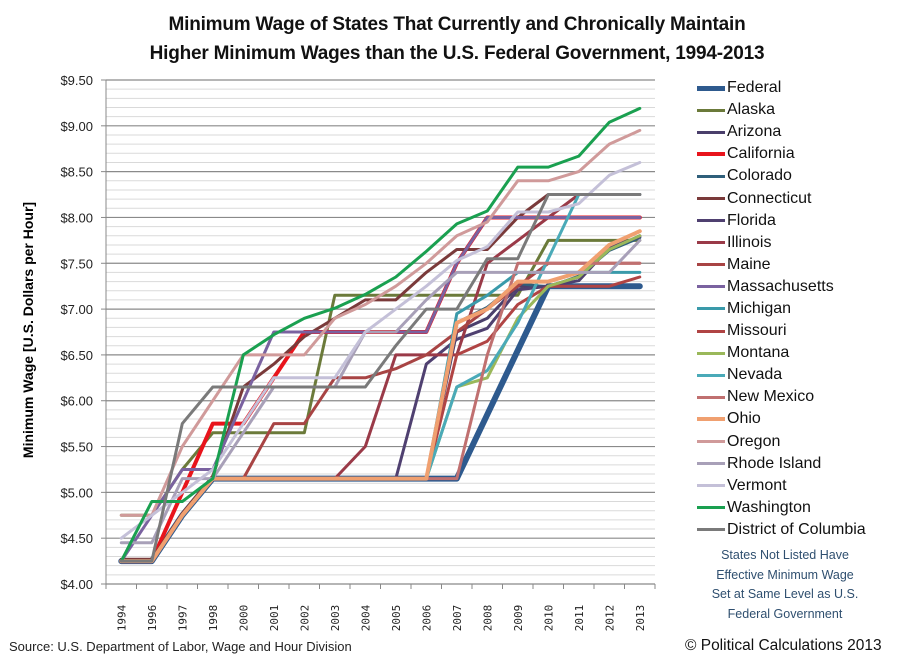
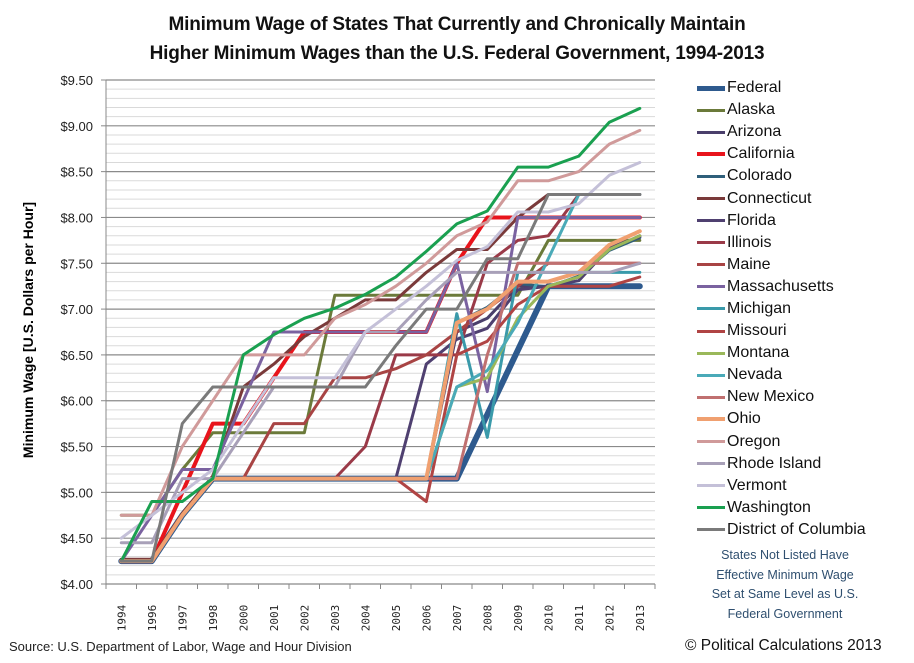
Missouri/2006: $5.2 -> $4.9
Massachusetts/2008: $8.0 -> $6.1
Michigan/2008: $7.2 -> $5.6
Illinois/2010: $8.0 -> $7.8
Rhode Island/2013: $7.8 -> $7.5
